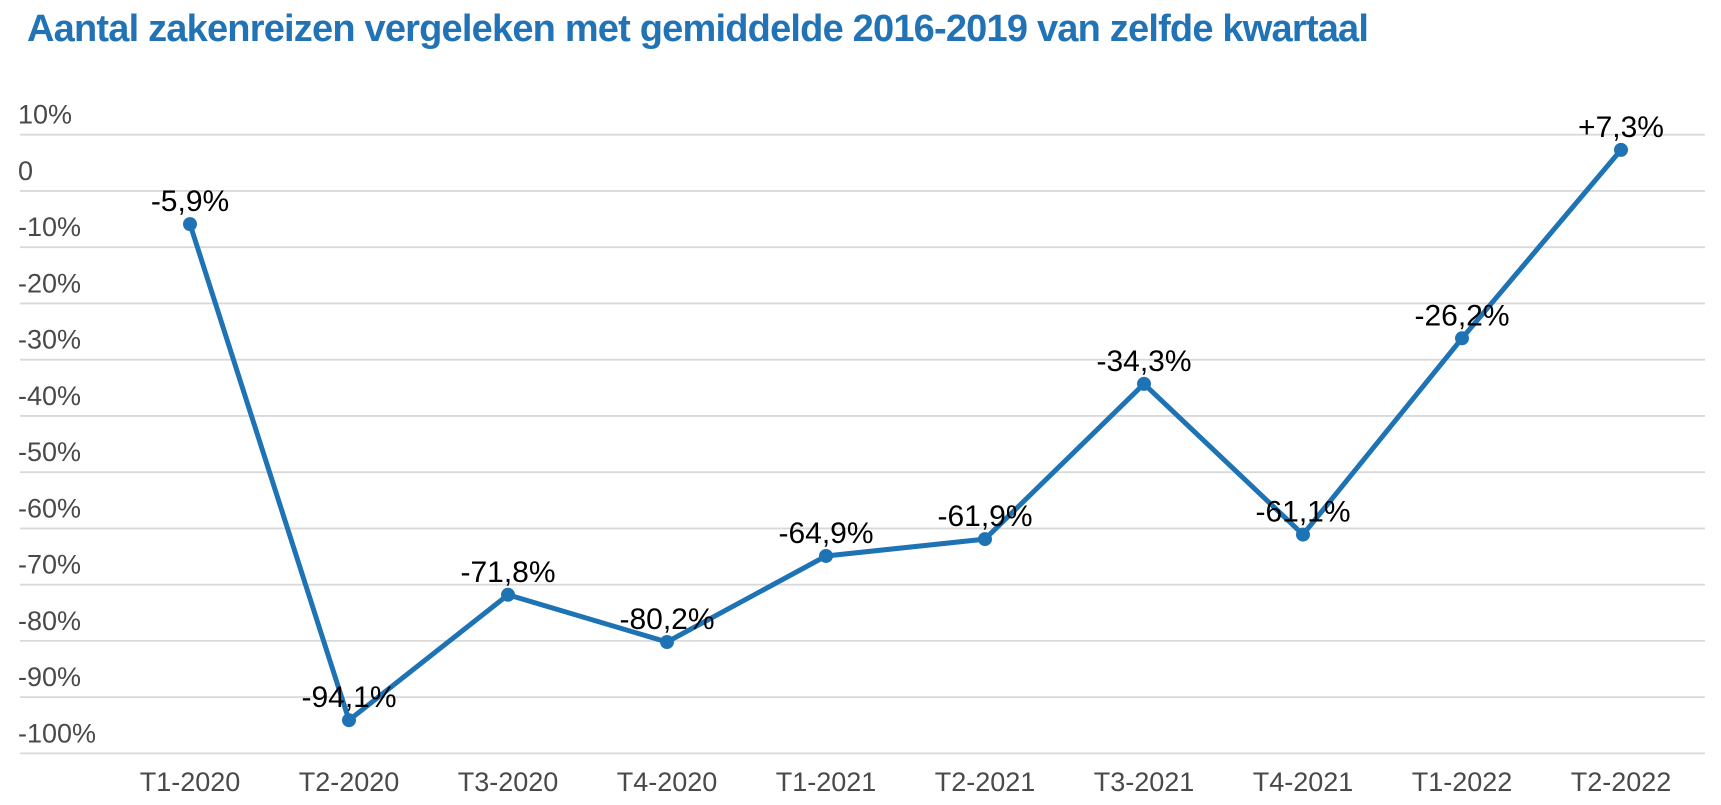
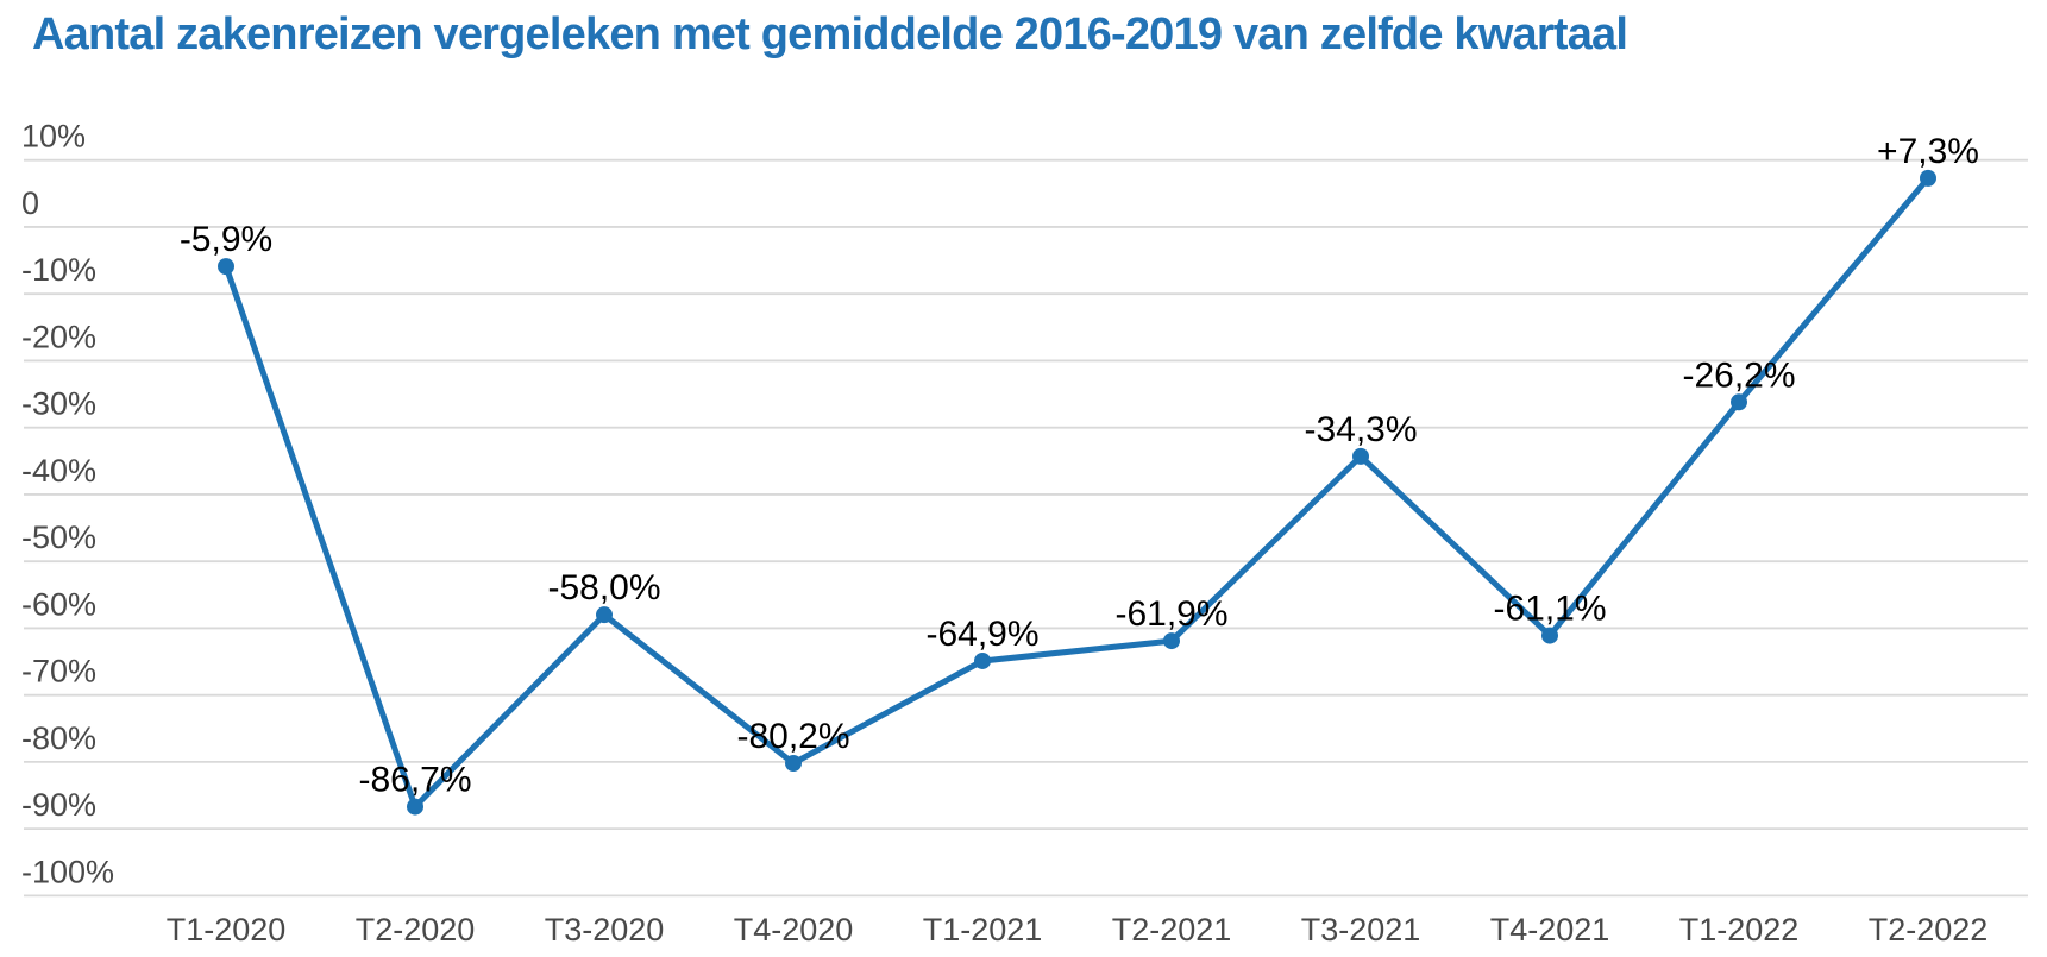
T2-2020: -94,1% -> -86,7%
T3-2020: -71,8% -> -58,0%
